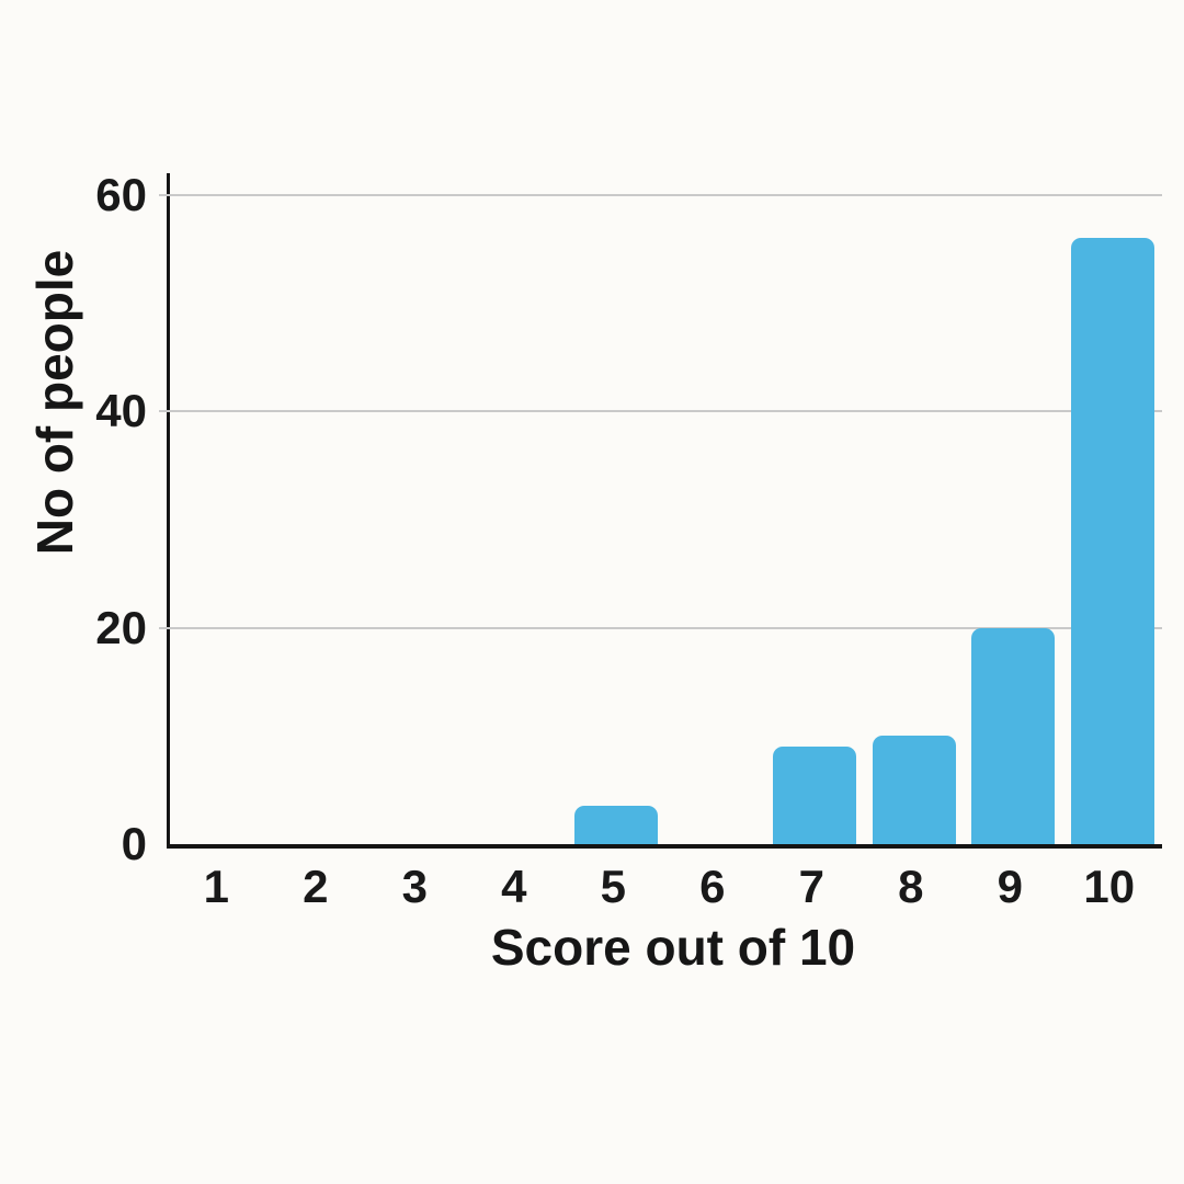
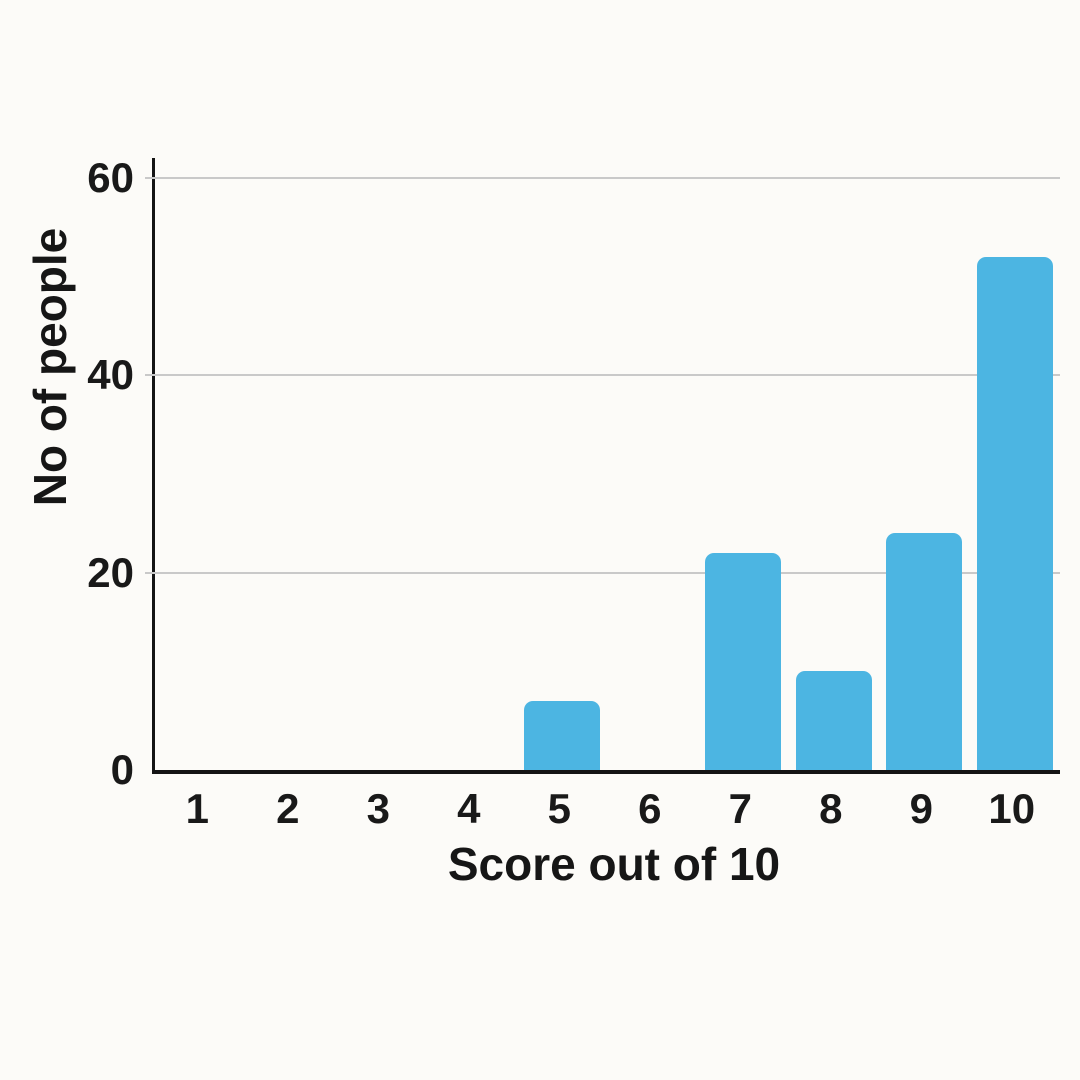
5: 4 -> 7
7: 9 -> 22
9: 20 -> 24
10: 56 -> 52
